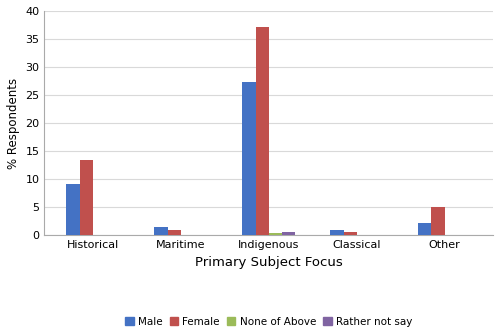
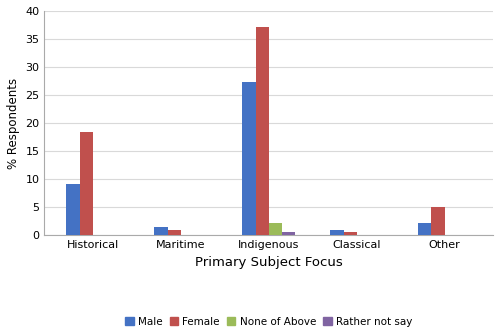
Female/Historical: 13.4 -> 18.4
None of Above/Indigenous: 0.4 -> 2.2
